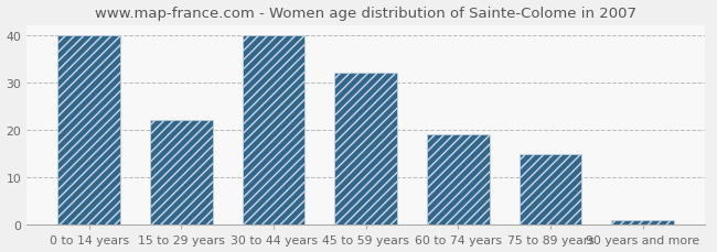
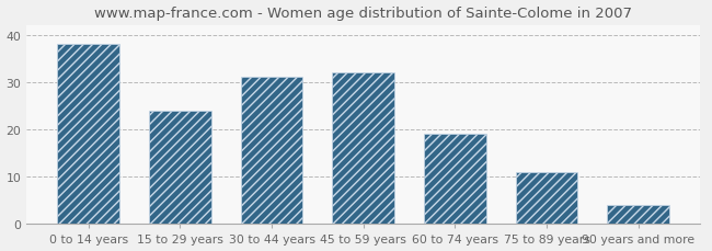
0 to 14 years: 40 -> 38
15 to 29 years: 22 -> 24
30 to 44 years: 40 -> 31
75 to 89 years: 15 -> 11
90 years and more: 1 -> 4
